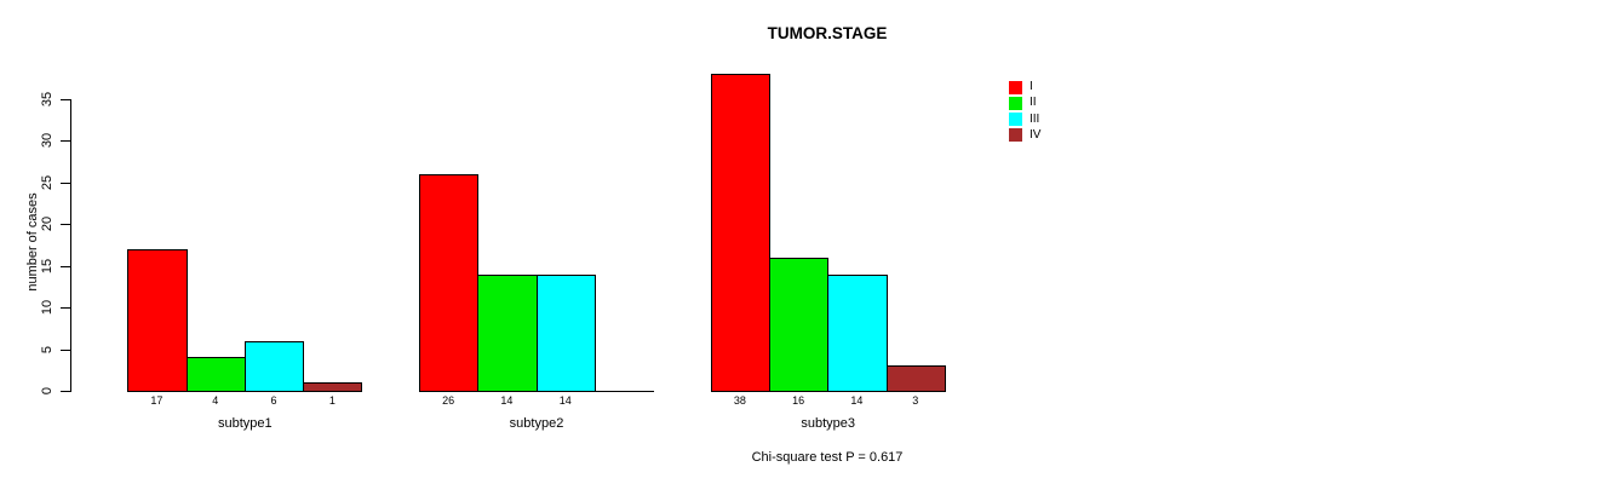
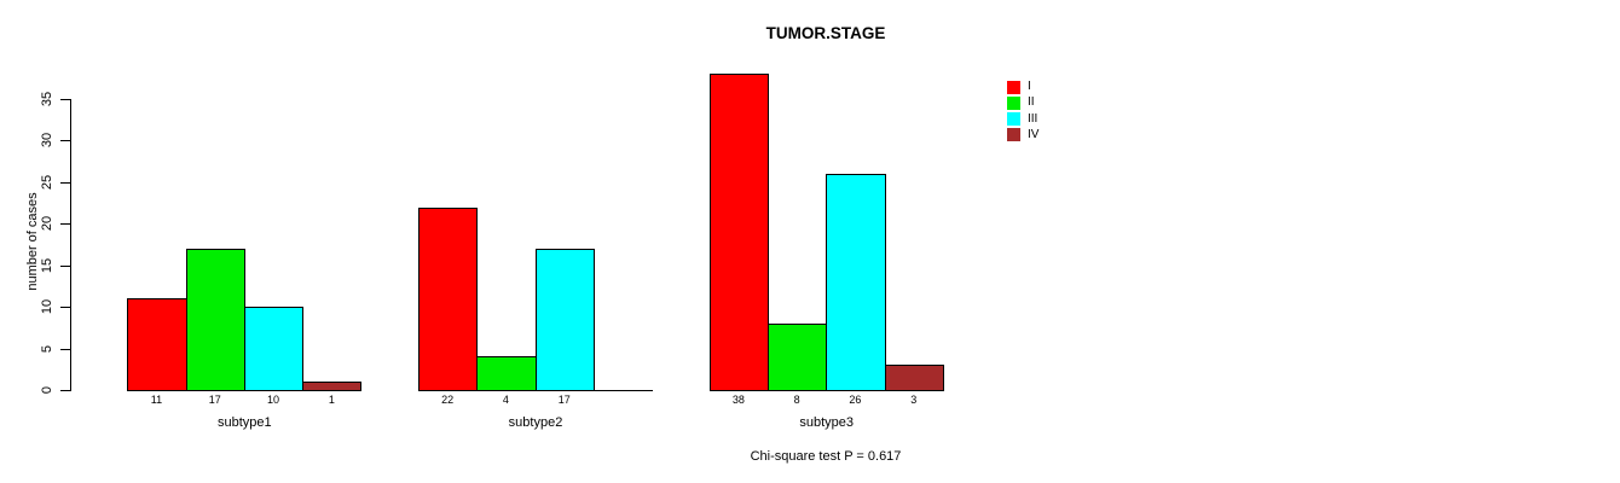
I/subtype1: 17 -> 11
II/subtype1: 4 -> 17
III/subtype1: 6 -> 10
I/subtype2: 26 -> 22
II/subtype2: 14 -> 4
III/subtype2: 14 -> 17
II/subtype3: 16 -> 8
III/subtype3: 14 -> 26
